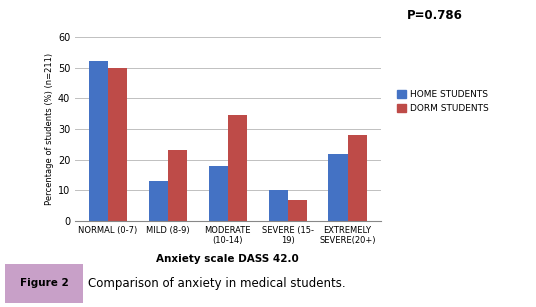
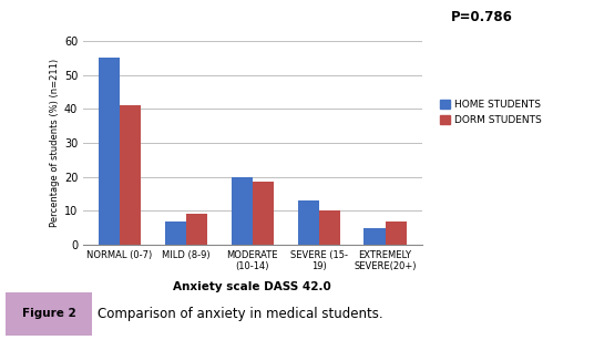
HOME STUDENTS/NORMAL (0-7): 52 -> 55
DORM STUDENTS/NORMAL (0-7): 50.0 -> 41.0
HOME STUDENTS/MILD (8-9): 13 -> 7
DORM STUDENTS/MILD (8-9): 23.0 -> 9.0
HOME STUDENTS/MODERATE (10-14): 18 -> 20
DORM STUDENTS/MODERATE (10-14): 34.5 -> 18.5
HOME STUDENTS/SEVERE (15- 19): 10 -> 13
DORM STUDENTS/SEVERE (15- 19): 7.0 -> 10.0
HOME STUDENTS/EXTREMELY SEVERE(20+): 22 -> 5
DORM STUDENTS/EXTREMELY SEVERE(20+): 28.0 -> 7.0
